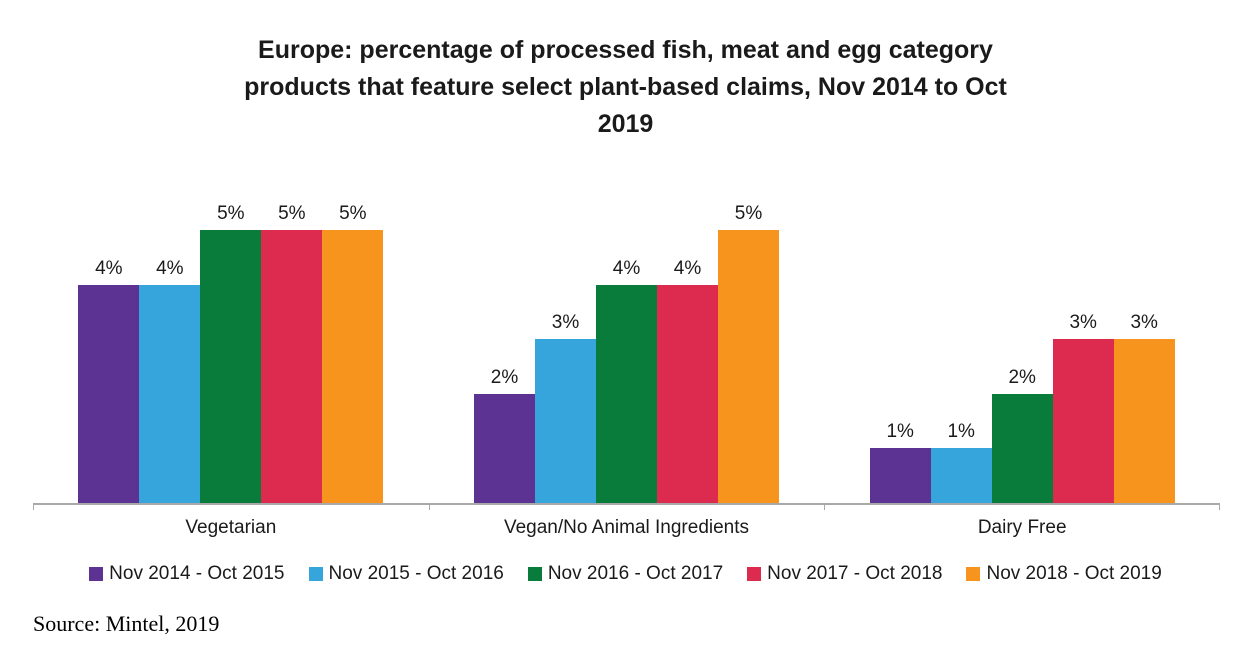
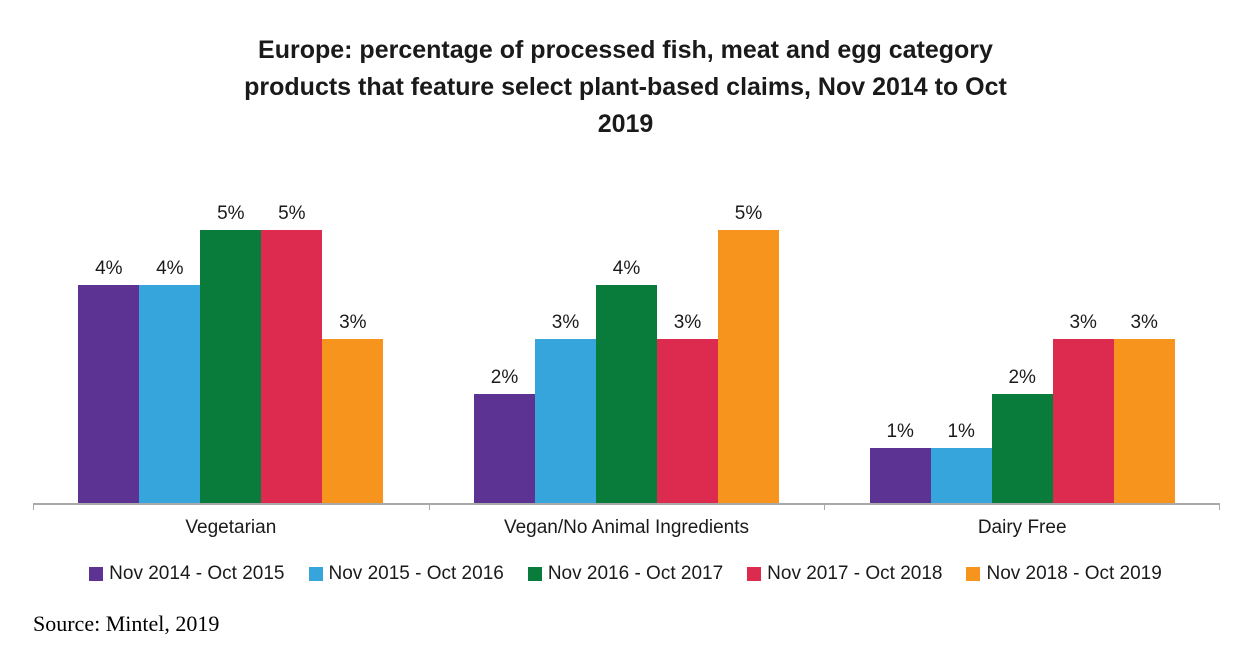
Nov 2018 - Oct 2019/Vegetarian: 5% -> 3%
Nov 2017 - Oct 2018/Vegan/No Animal Ingredients: 4% -> 3%
